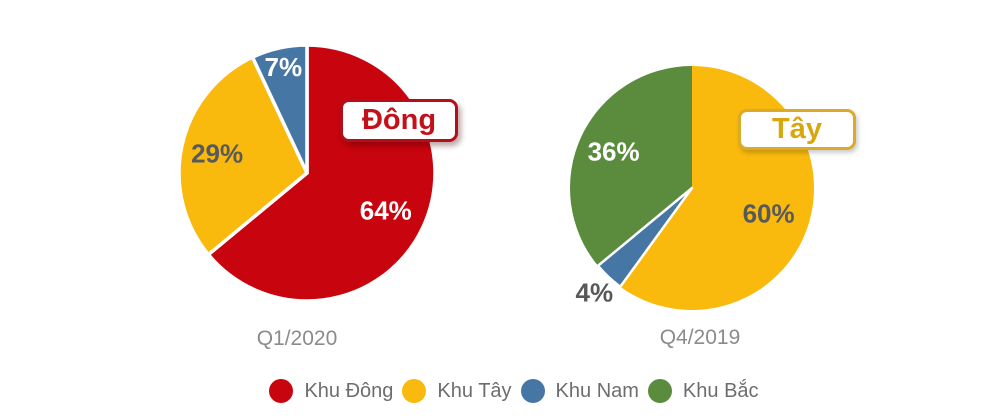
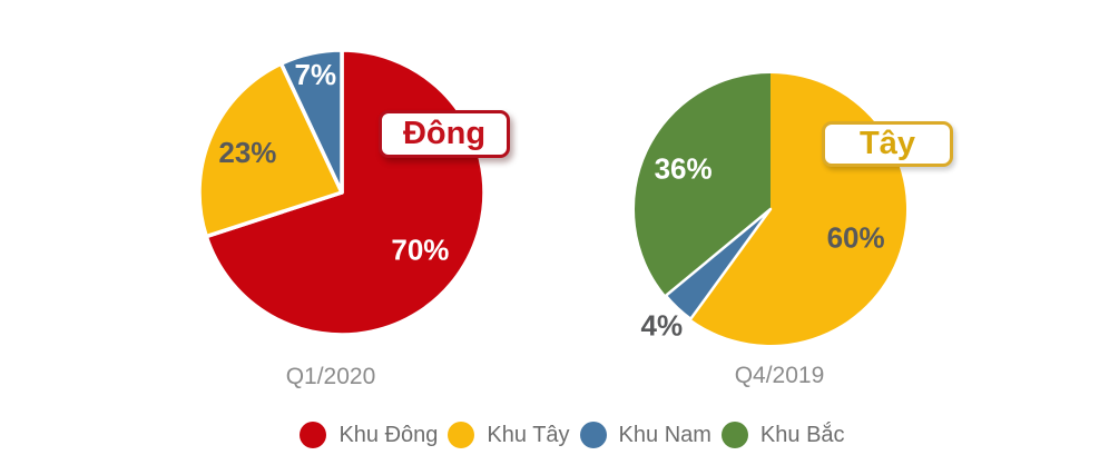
Q1/2020/Khu Đông: 64% -> 70%
Q1/2020/Khu Tây: 29% -> 23%
